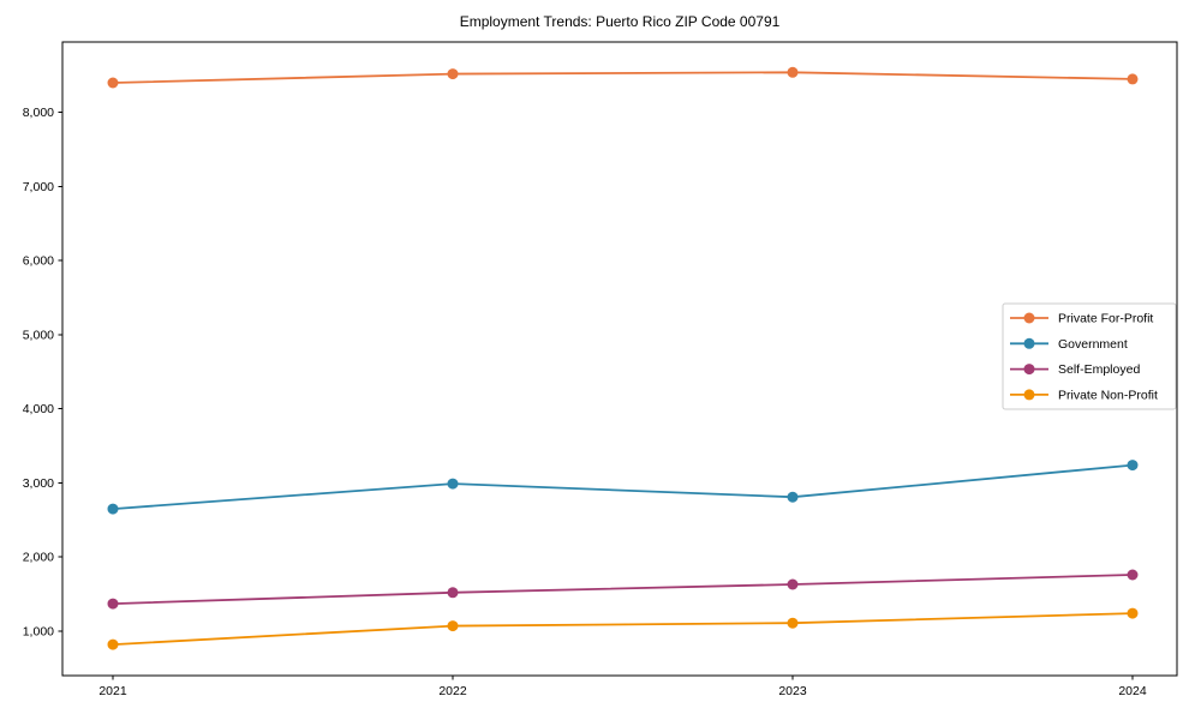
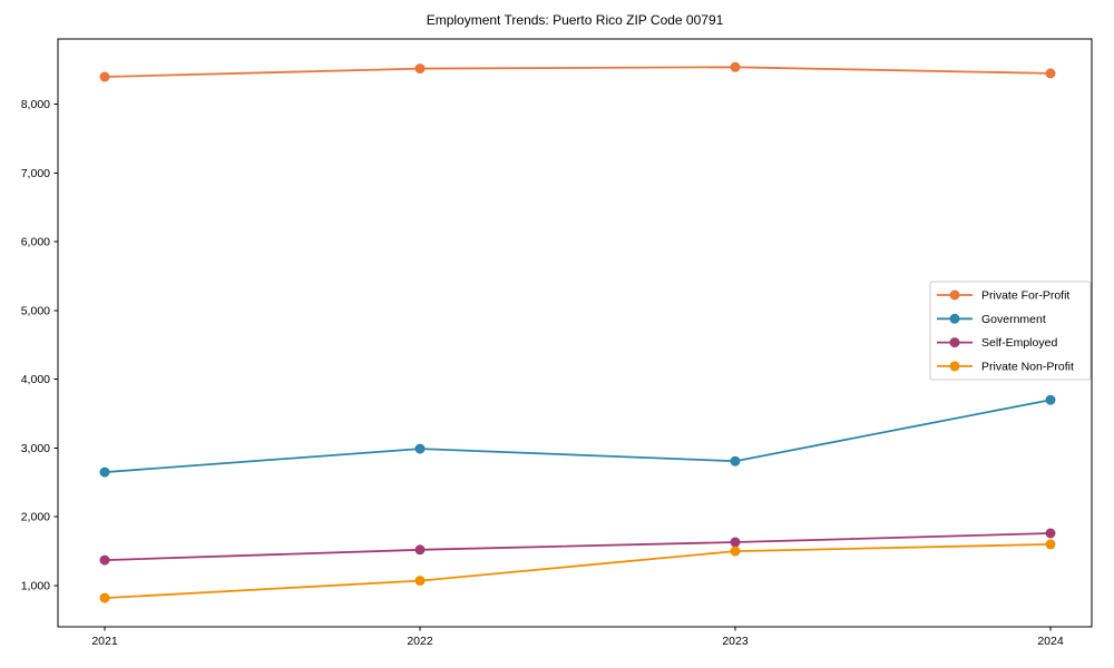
Private Non-Profit/2023: 1100 -> 1500
Government/2024: 3200 -> 3700
Private Non-Profit/2024: 1200 -> 1600
